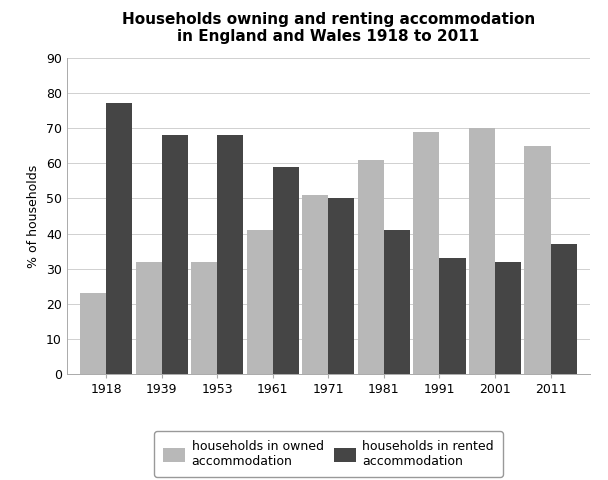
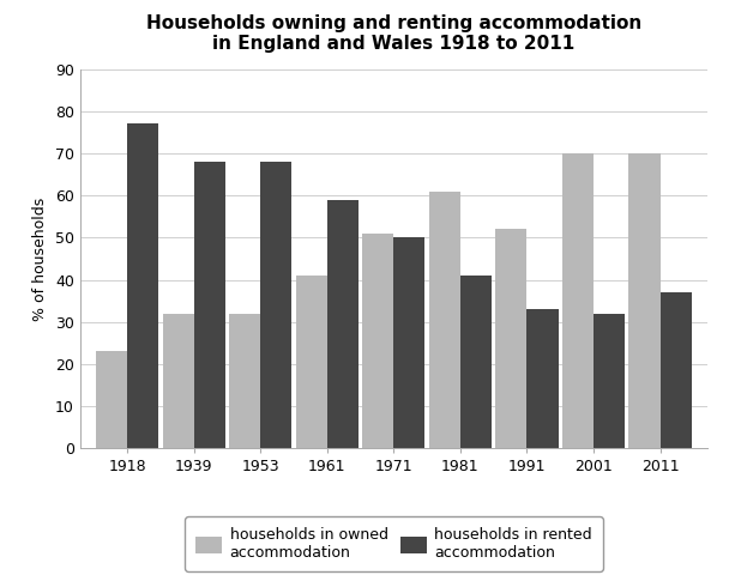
households in owned accommodation/1991: 69 -> 52
households in owned accommodation/2011: 65 -> 70
